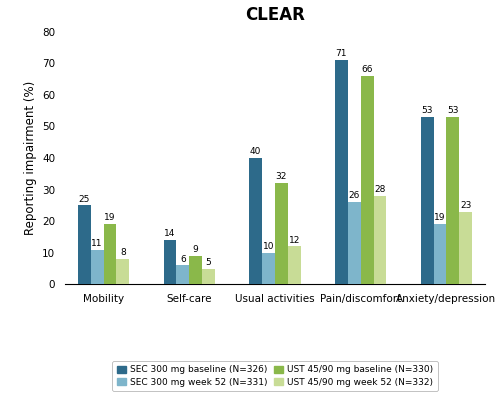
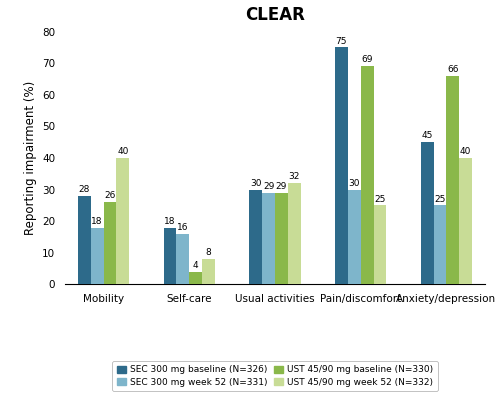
SEC 300 mg baseline (N=326)/Mobility: 25 -> 28
SEC 300 mg week 52 (N=331)/Mobility: 11 -> 18
UST 45/90 mg baseline (N=330)/Mobility: 19 -> 26
UST 45/90 mg week 52 (N=332)/Mobility: 8 -> 40
SEC 300 mg baseline (N=326)/Self-care: 14 -> 18
SEC 300 mg week 52 (N=331)/Self-care: 6 -> 16
UST 45/90 mg baseline (N=330)/Self-care: 9 -> 4
UST 45/90 mg week 52 (N=332)/Self-care: 5 -> 8
SEC 300 mg baseline (N=326)/Usual activities: 40 -> 30
SEC 300 mg week 52 (N=331)/Usual activities: 10 -> 29
UST 45/90 mg baseline (N=330)/Usual activities: 32 -> 29
UST 45/90 mg week 52 (N=332)/Usual activities: 12 -> 32
SEC 300 mg baseline (N=326)/Pain/discomfort: 71 -> 75
SEC 300 mg week 52 (N=331)/Pain/discomfort: 26 -> 30
UST 45/90 mg baseline (N=330)/Pain/discomfort: 66 -> 69
UST 45/90 mg week 52 (N=332)/Pain/discomfort: 28 -> 25
SEC 300 mg baseline (N=326)/Anxiety/depression: 53 -> 45
SEC 300 mg week 52 (N=331)/Anxiety/depression: 19 -> 25
UST 45/90 mg baseline (N=330)/Anxiety/depression: 53 -> 66
UST 45/90 mg week 52 (N=332)/Anxiety/depression: 23 -> 40
